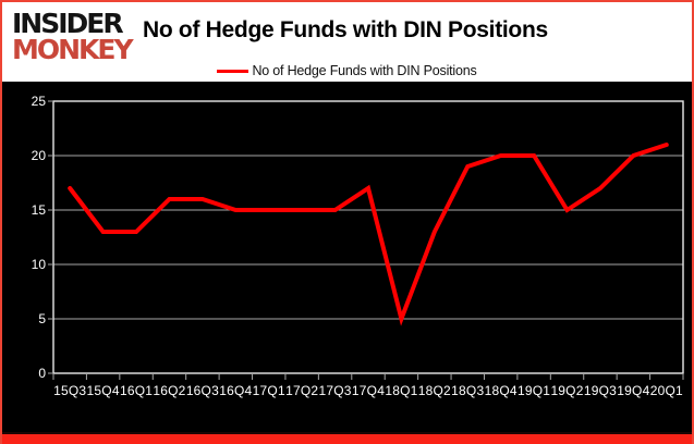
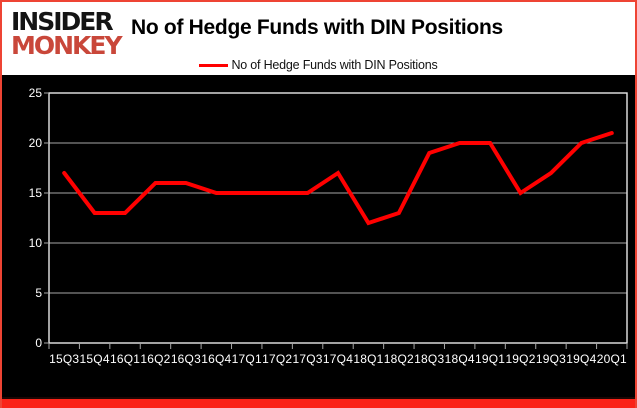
18Q1: 5 -> 12
